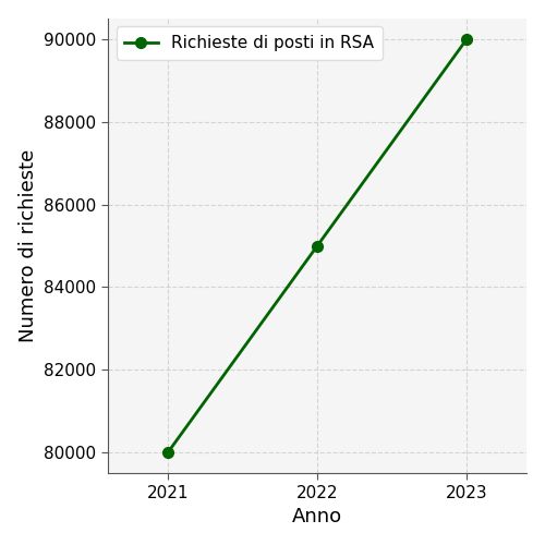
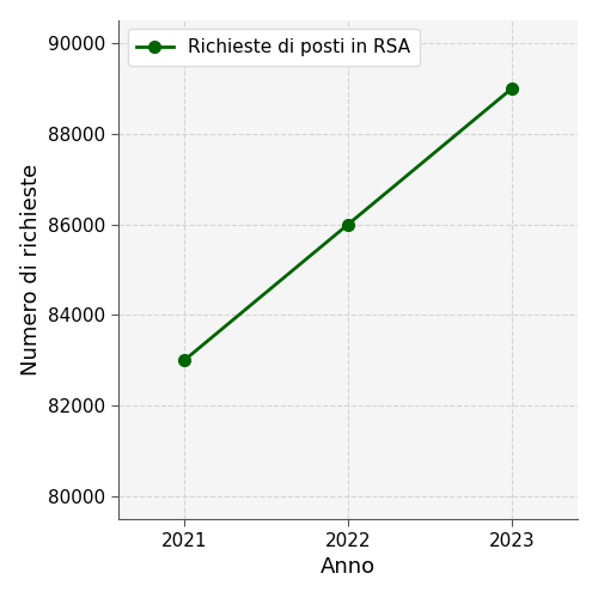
2021: 80000 -> 83000
2022: 85000 -> 86000
2023: 90000 -> 89000
